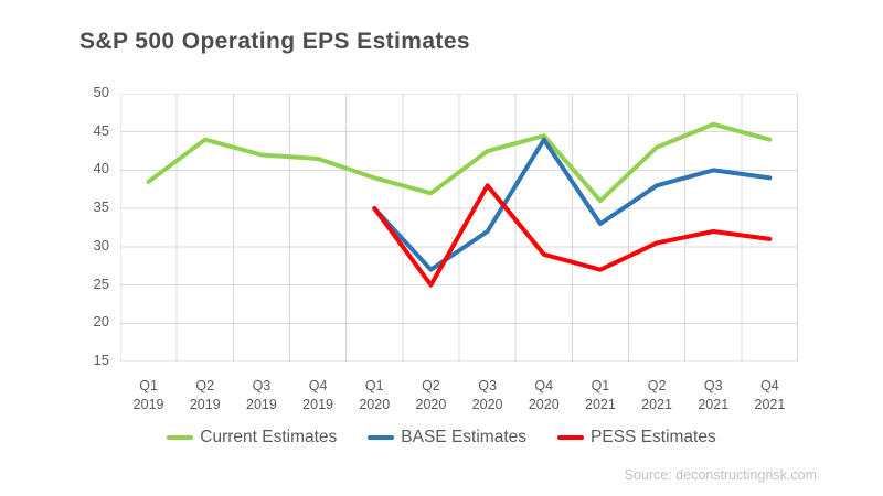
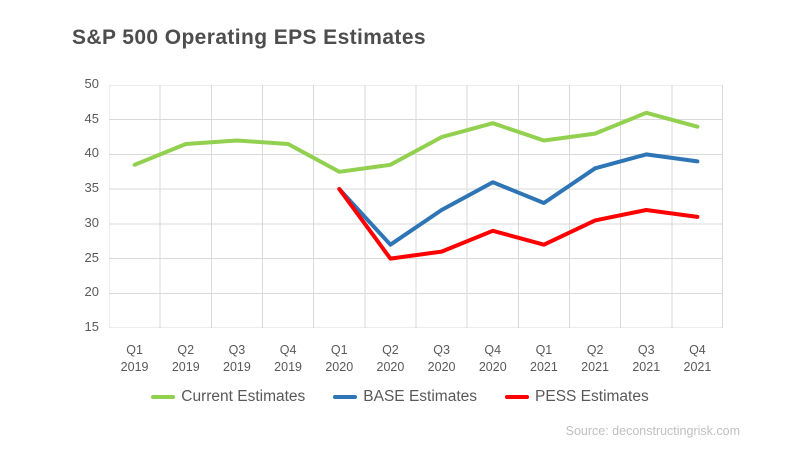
Current Estimates/Q2 2019: 44 -> 42
Current Estimates/Q1 2020: 39 -> 38
Current Estimates/Q2 2020: 37 -> 38
PESS Estimates/Q3 2020: 38 -> 26
BASE Estimates/Q4 2020: 44 -> 36
Current Estimates/Q1 2021: 36 -> 42
